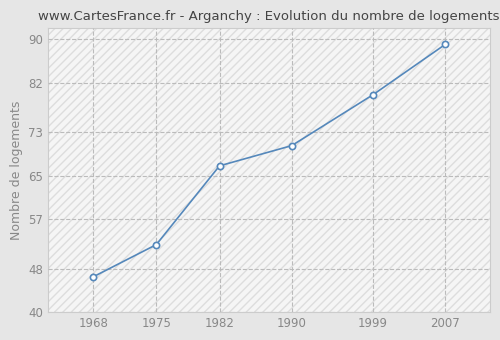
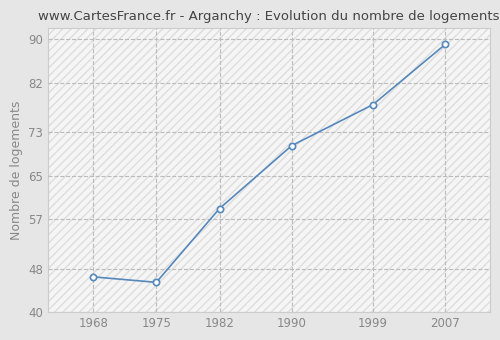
1975: 52.4 -> 45.5
1982: 66.8 -> 59.0
1999: 79.8 -> 78.0
